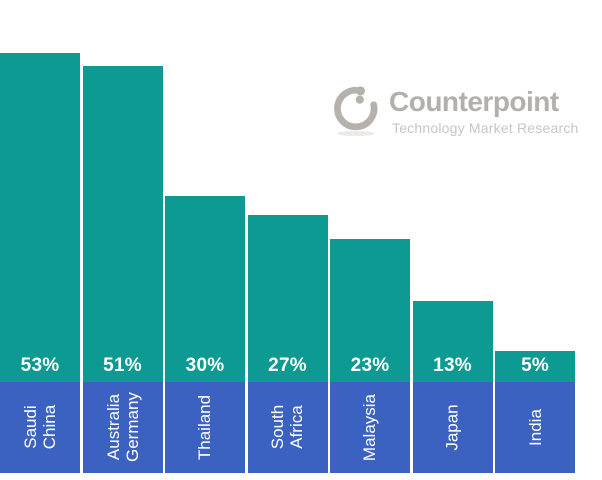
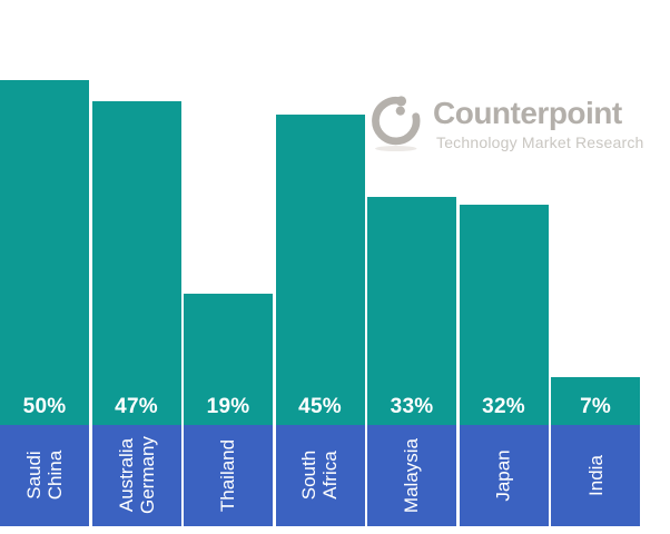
Saudi China: 53% -> 50%
Australia Germany: 51% -> 47%
Thailand: 30% -> 19%
South Africa: 27% -> 45%
Malaysia: 23% -> 33%
Japan: 13% -> 32%
India: 5% -> 7%
